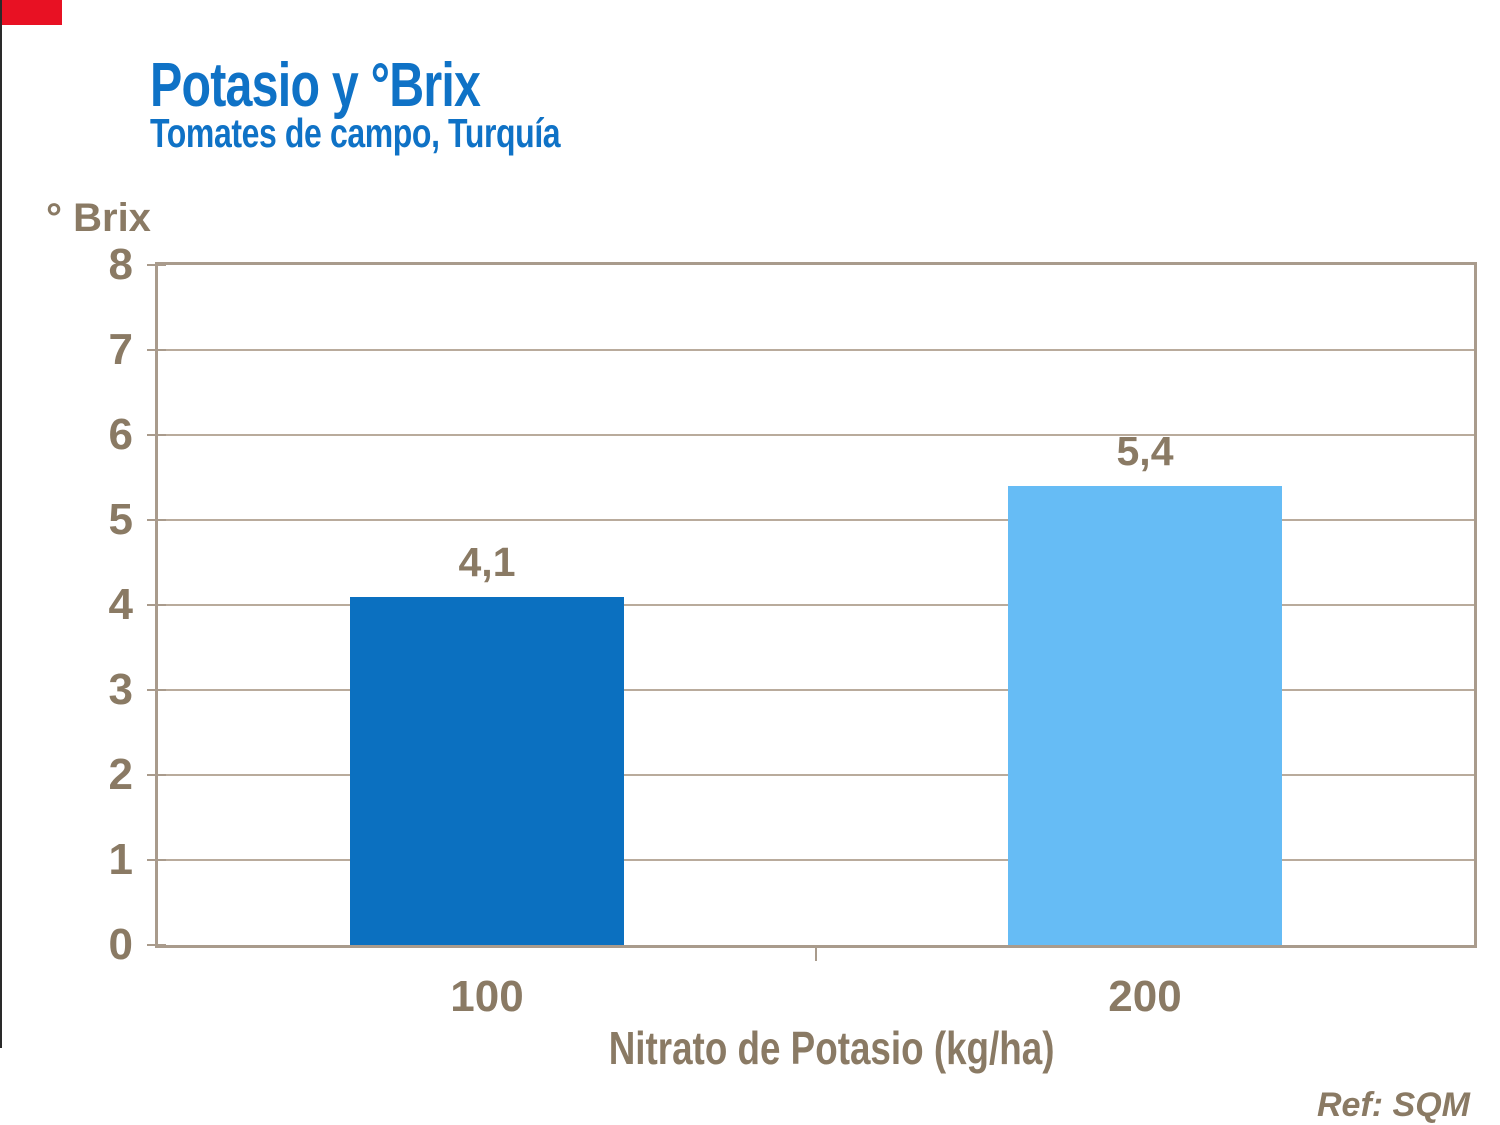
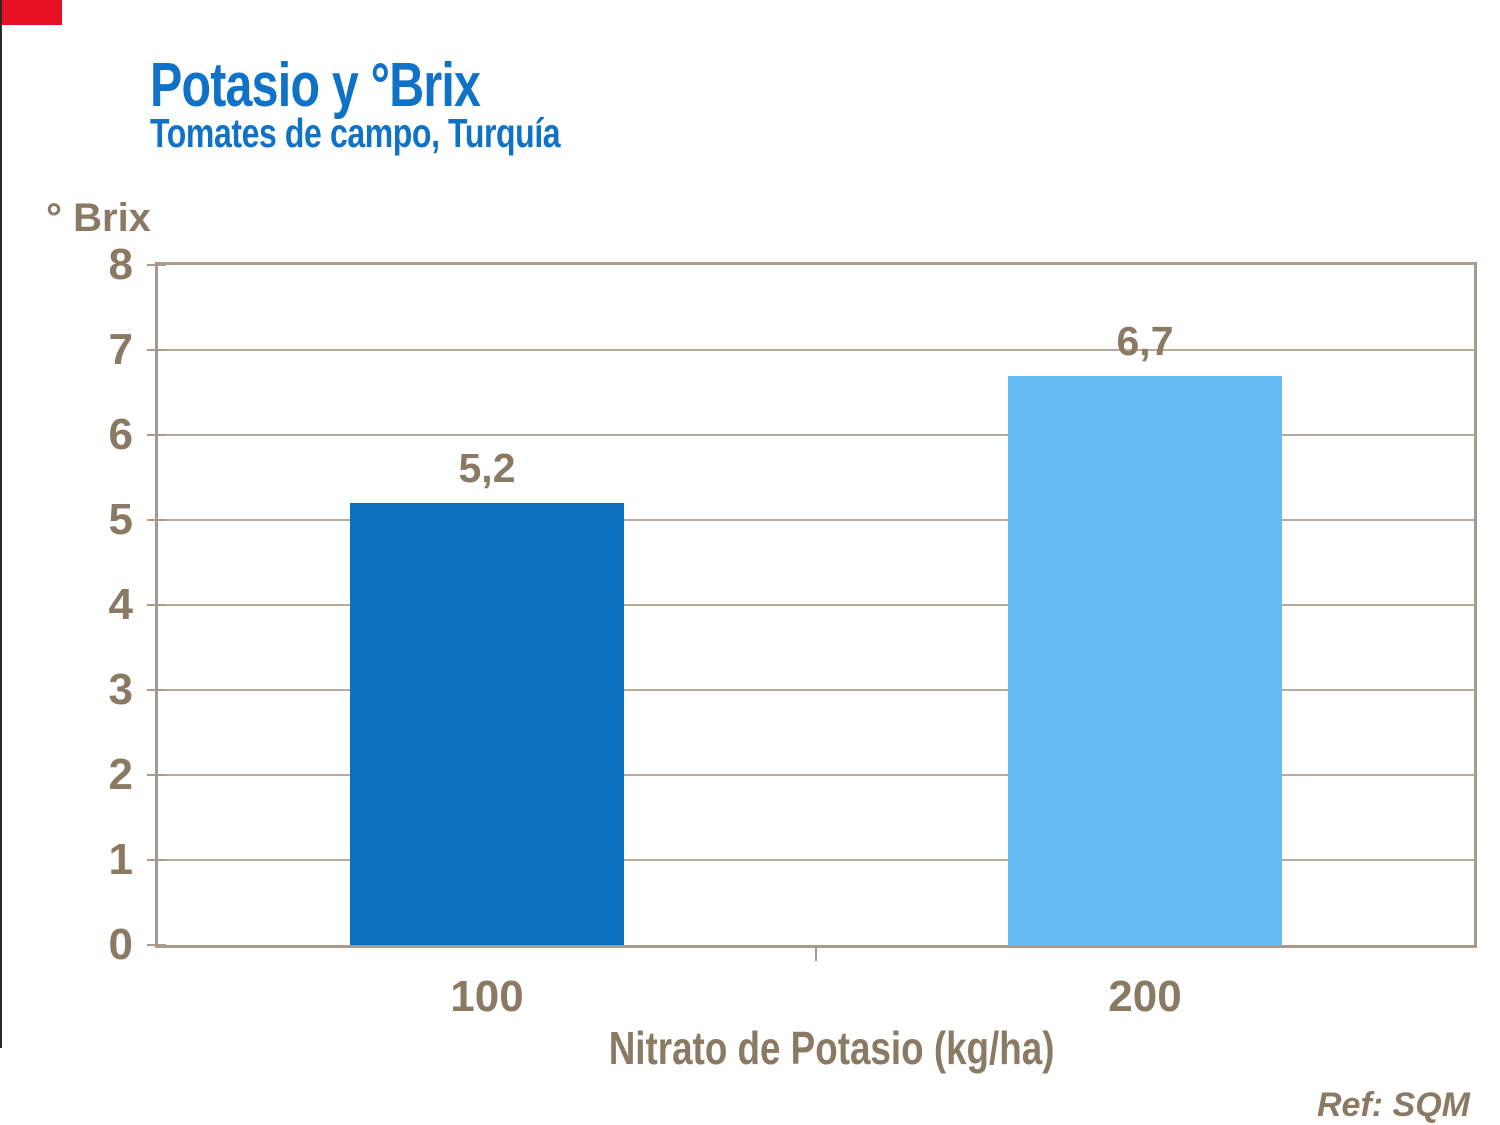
100: 4,1 -> 5,2
200: 5,4 -> 6,7
